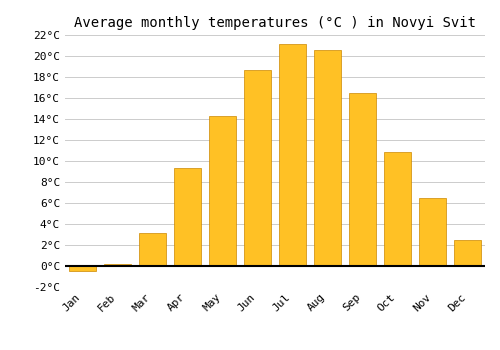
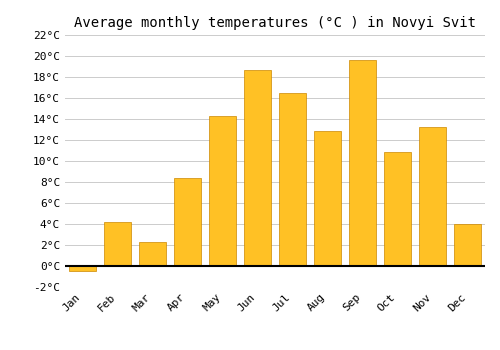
Feb: 0.2°C -> 4.2°C
Mar: 3.1°C -> 2.3°C
Apr: 9.3°C -> 8.4°C
Jul: 21.1°C -> 16.5°C
Aug: 20.6°C -> 12.9°C
Sep: 16.5°C -> 19.6°C
Nov: 6.5°C -> 13.2°C
Dec: 2.5°C -> 4.0°C
